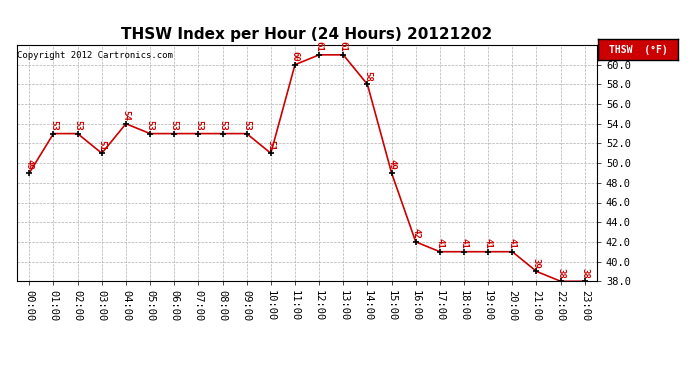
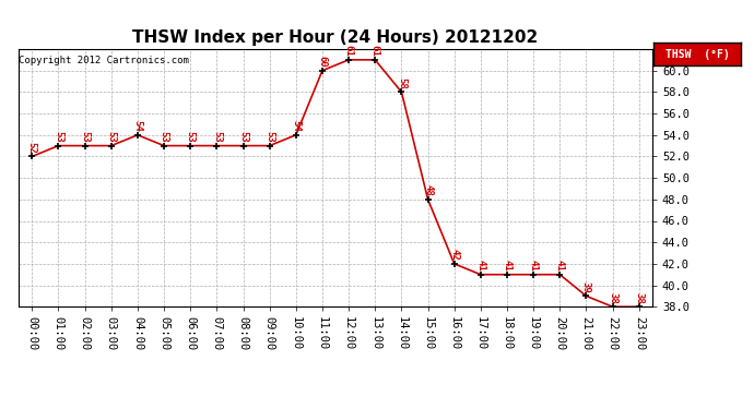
00:00: 49 -> 52
03:00: 51 -> 53
10:00: 51 -> 54
15:00: 49 -> 48
